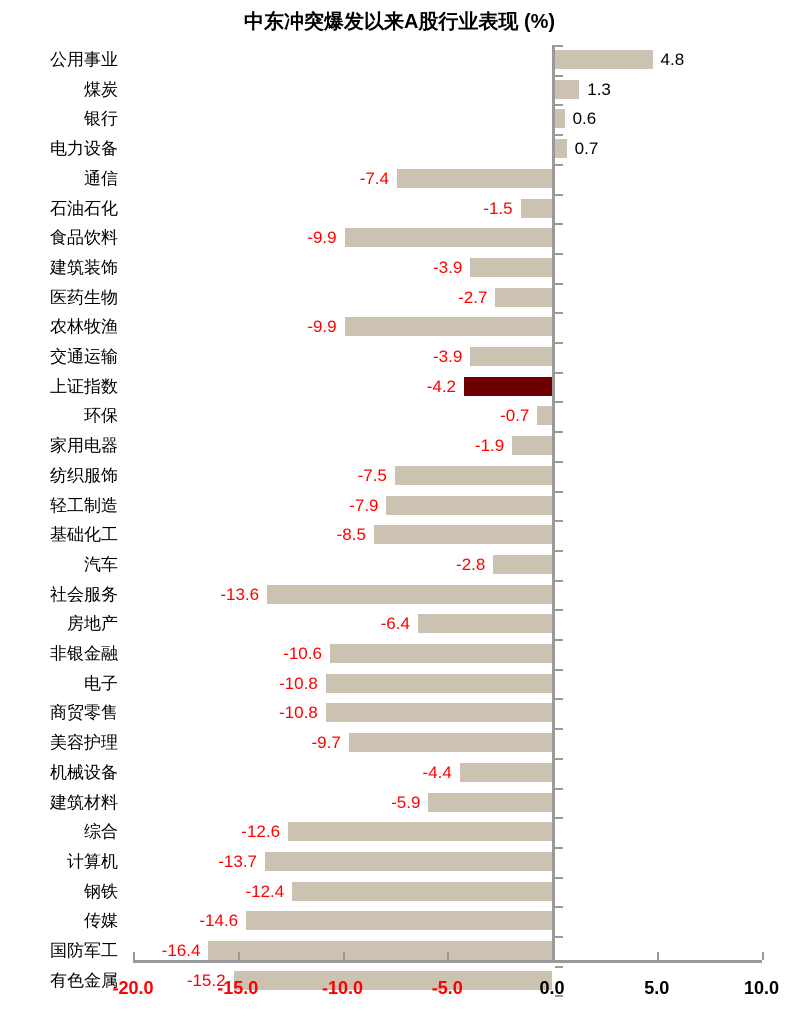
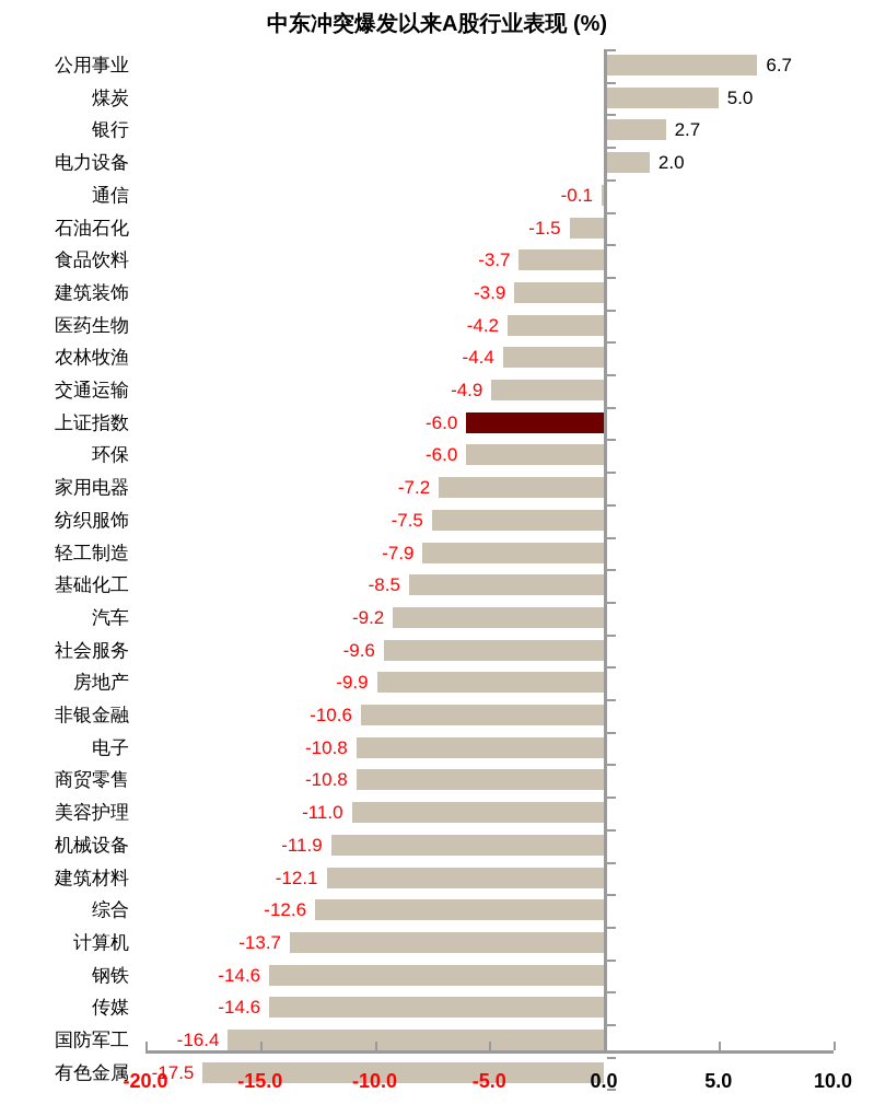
公用事业: 4.8 -> 6.7
煤炭: 1.3 -> 5.0
银行: 0.6 -> 2.7
电力设备: 0.7 -> 2.0
通信: -7.4 -> -0.1
食品饮料: -9.9 -> -3.7
医药生物: -2.7 -> -4.2
农林牧渔: -9.9 -> -4.4
交通运输: -3.9 -> -4.9
上证指数: -4.2 -> -6.0
环保: -0.7 -> -6.0
家用电器: -1.9 -> -7.2
汽车: -2.8 -> -9.2
社会服务: -13.6 -> -9.6
房地产: -6.4 -> -9.9
美容护理: -9.7 -> -11.0
机械设备: -4.4 -> -11.9
建筑材料: -5.9 -> -12.1
钢铁: -12.4 -> -14.6
有色金属: -15.2 -> -17.5
